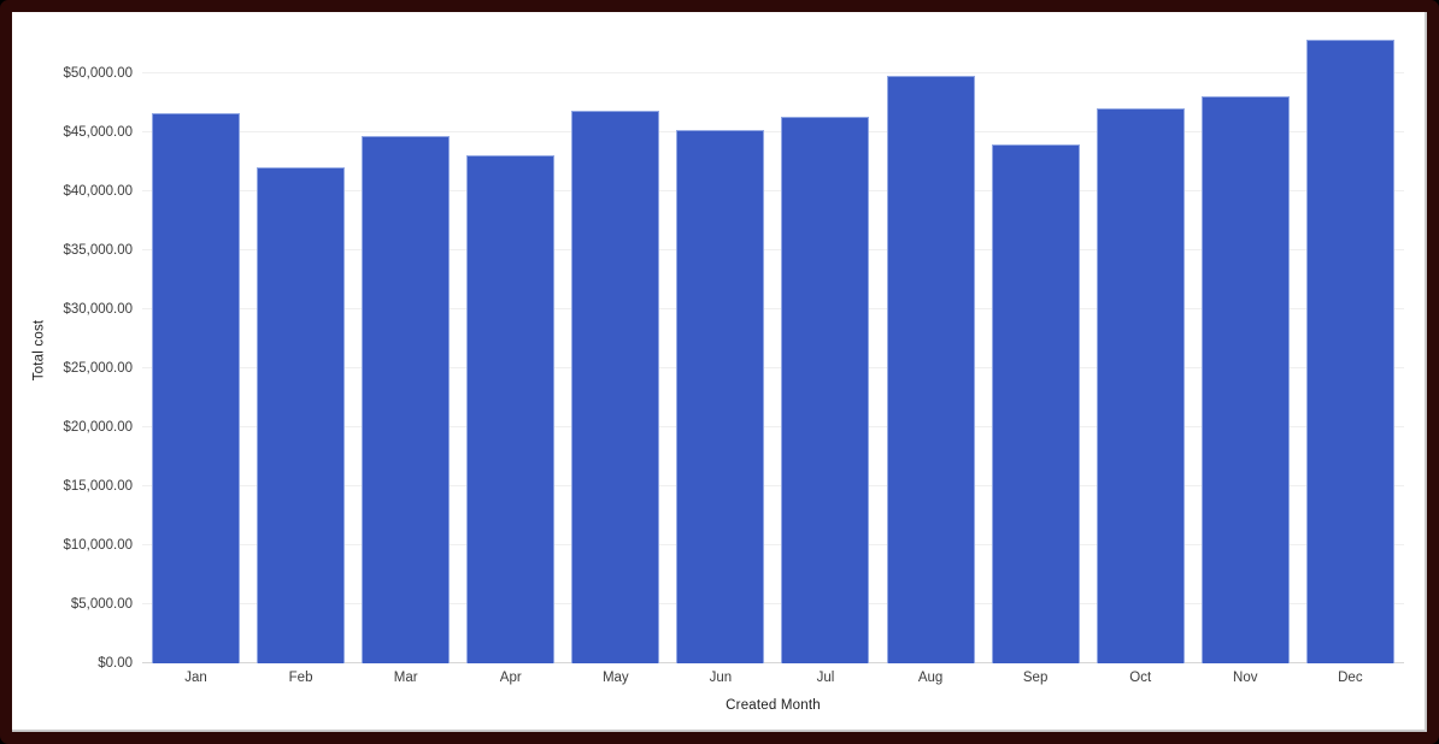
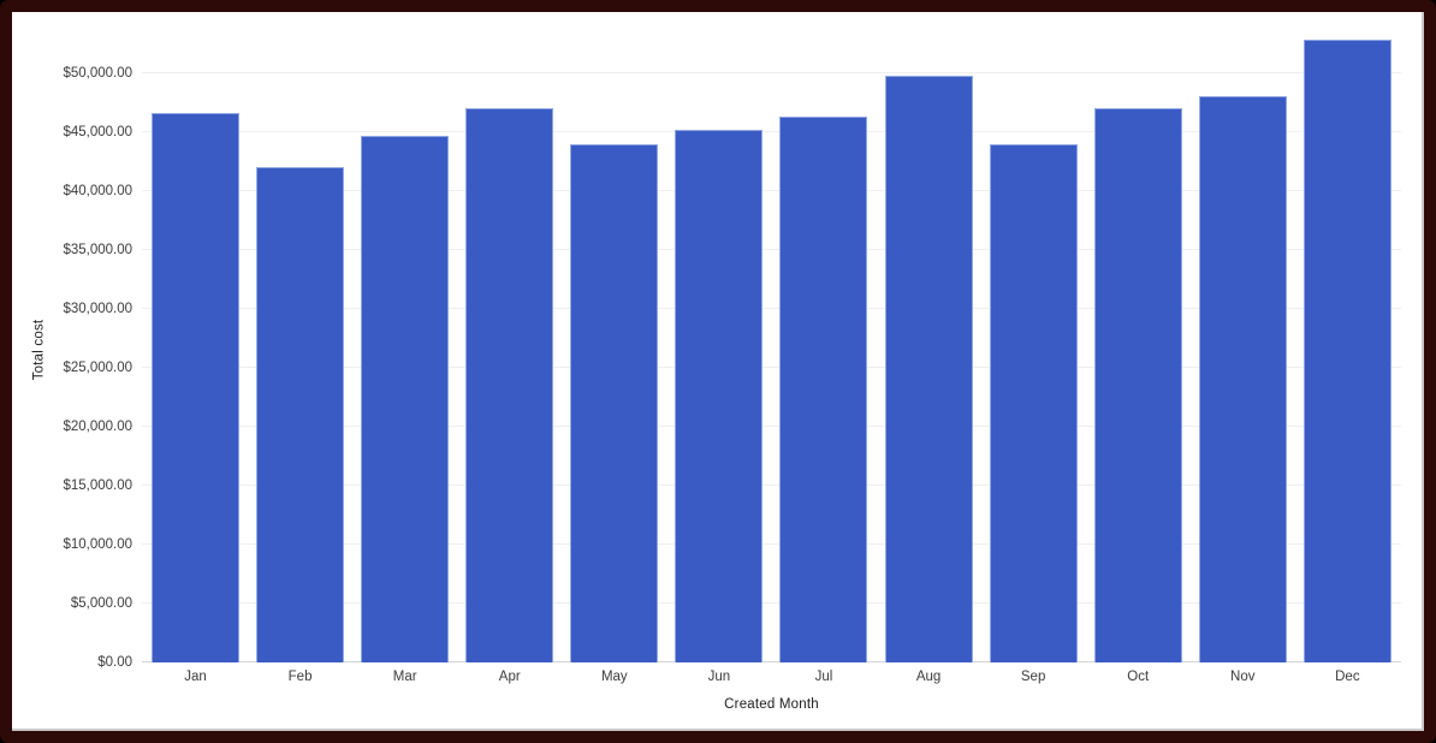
Apr: $43000 -> $47000
May: $47000 -> $44000
